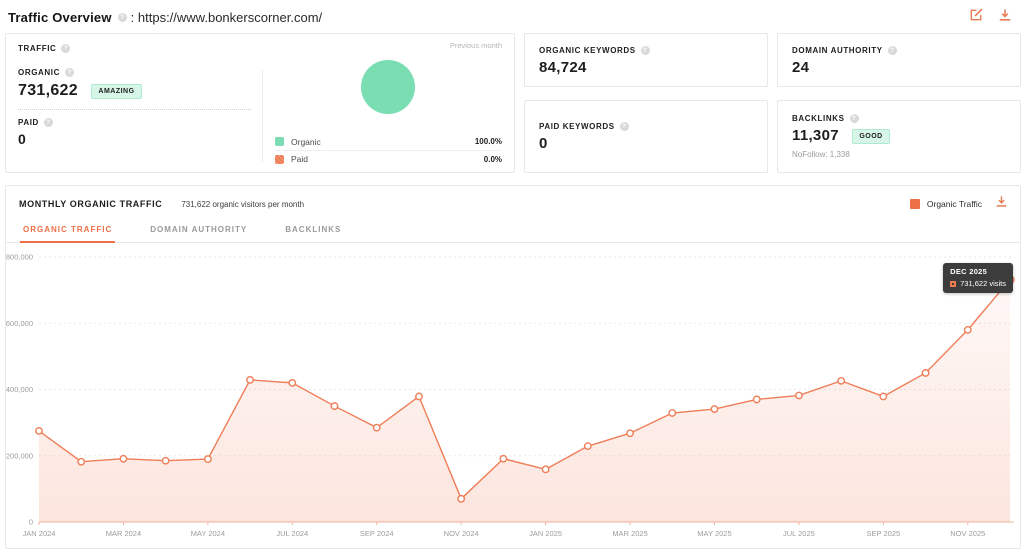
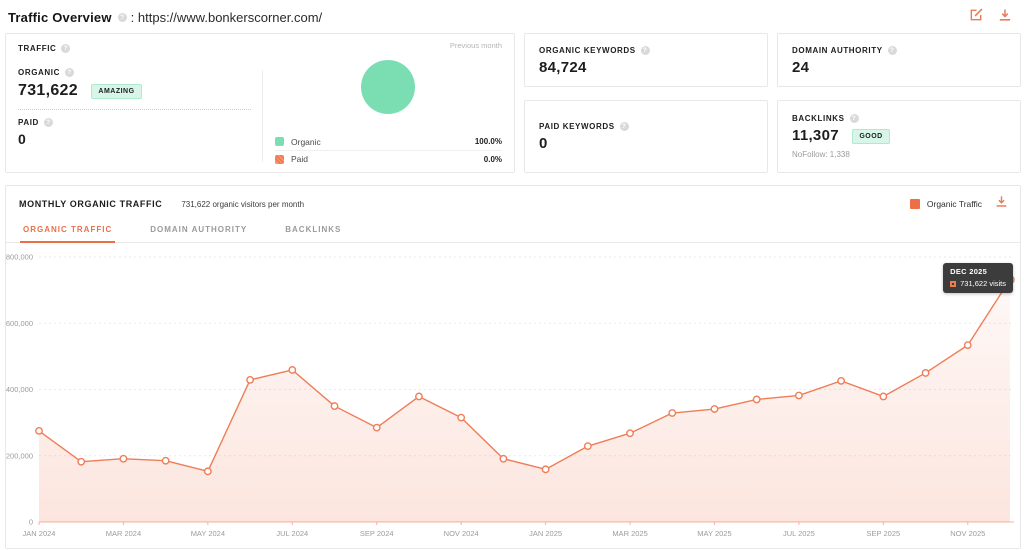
MAY 2024: 190000 -> 150000
JUL 2024: 420000 -> 460000
NOV 2024: 70000 -> 320000
NOV 2025: 580000 -> 530000
